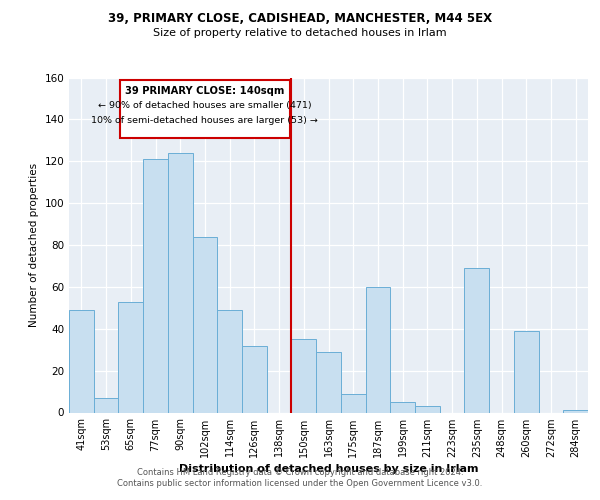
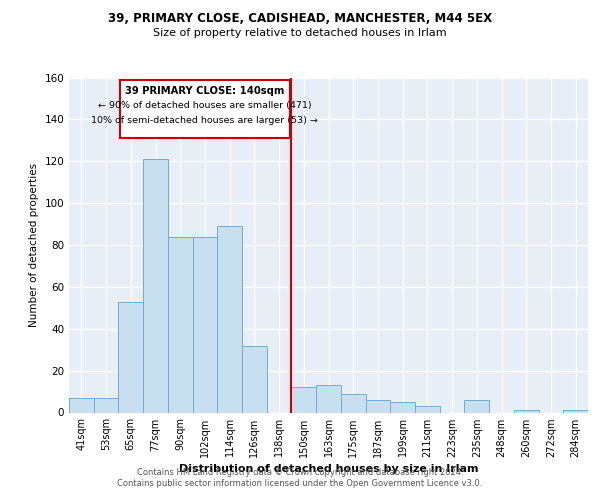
41sqm: 49 -> 7
90sqm: 124 -> 84
114sqm: 49 -> 89
150sqm: 35 -> 12
163sqm: 29 -> 13
187sqm: 60 -> 6
235sqm: 69 -> 6
260sqm: 39 -> 1
